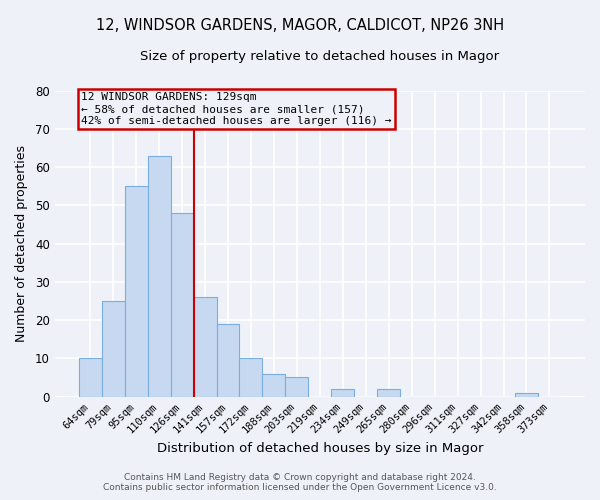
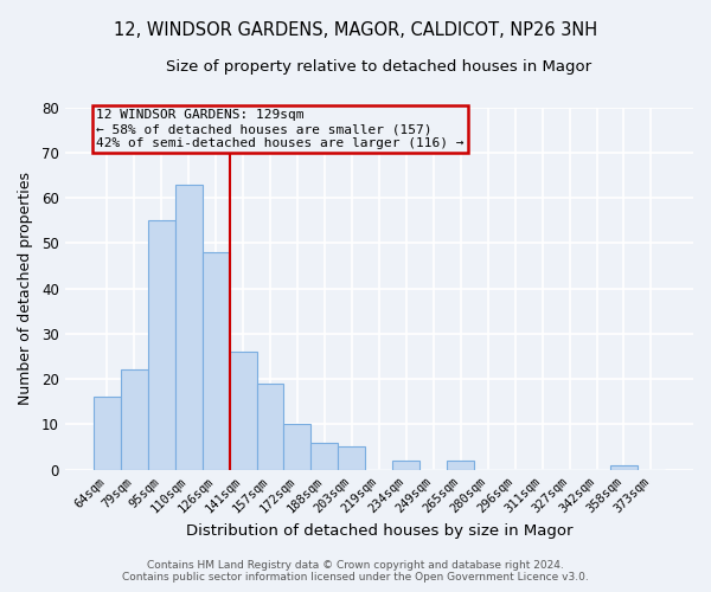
64sqm: 10 -> 16
79sqm: 25 -> 22
